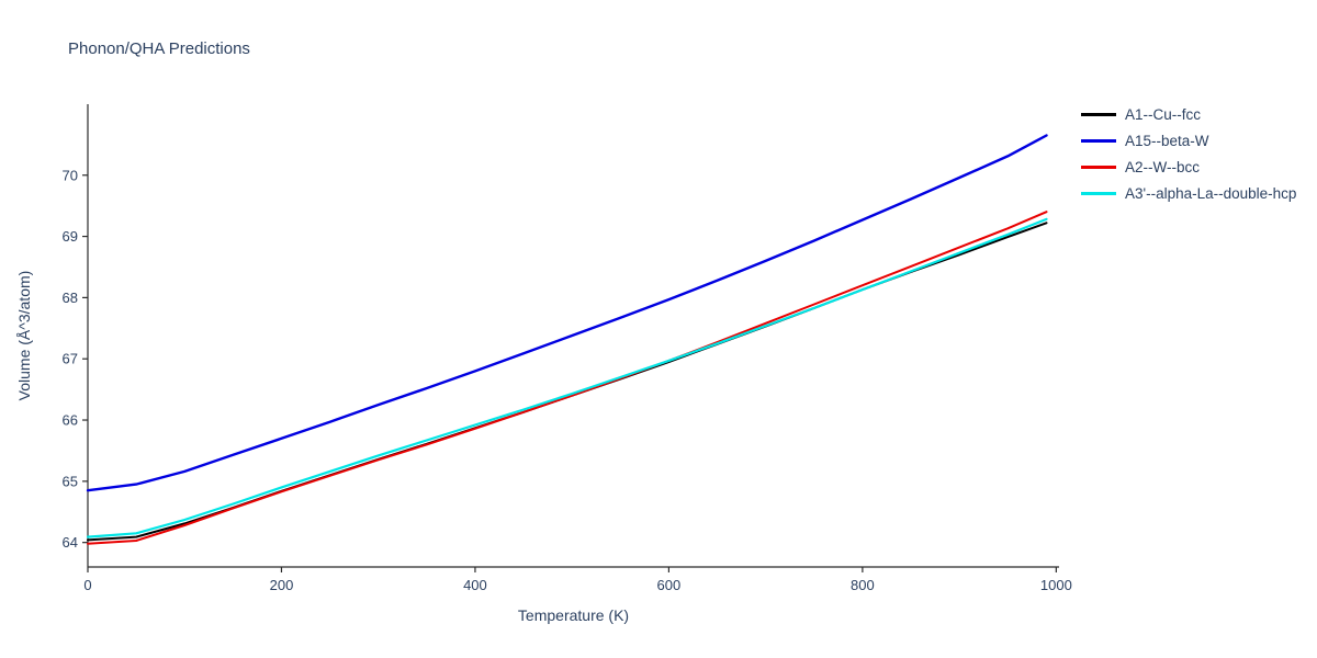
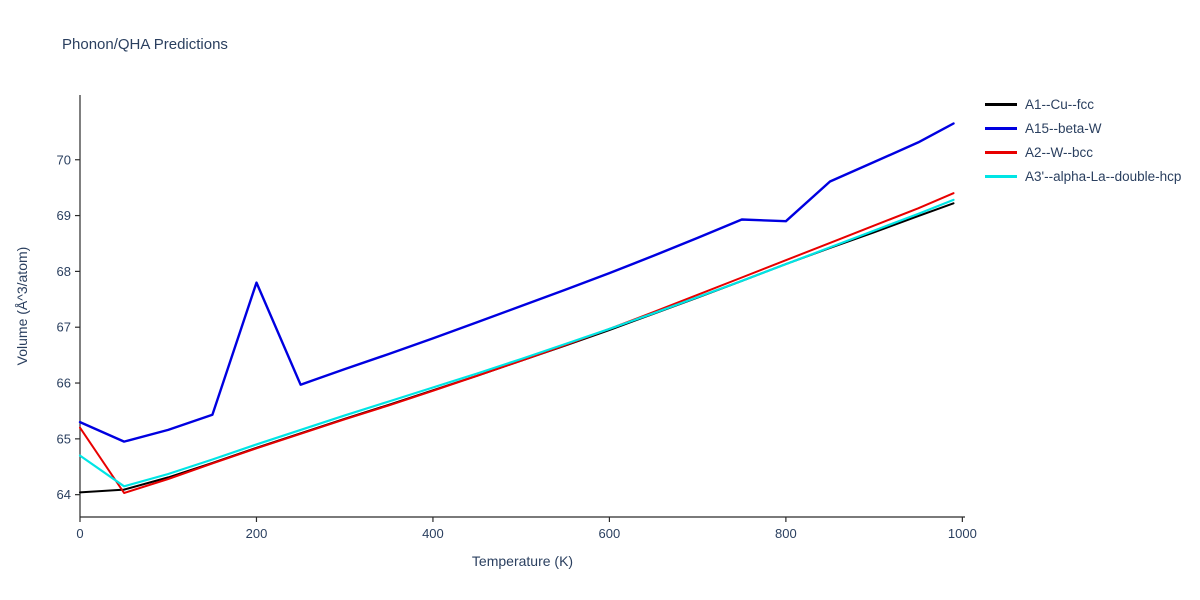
A15--beta-W/0: 64.8 -> 65.3
A2--W--bcc/0: 64.0 -> 65.2
A3'--alpha-La--double-hcp/0: 64.1 -> 64.7
A15--beta-W/200: 65.7 -> 67.8
A15--beta-W/800: 69.3 -> 68.9
